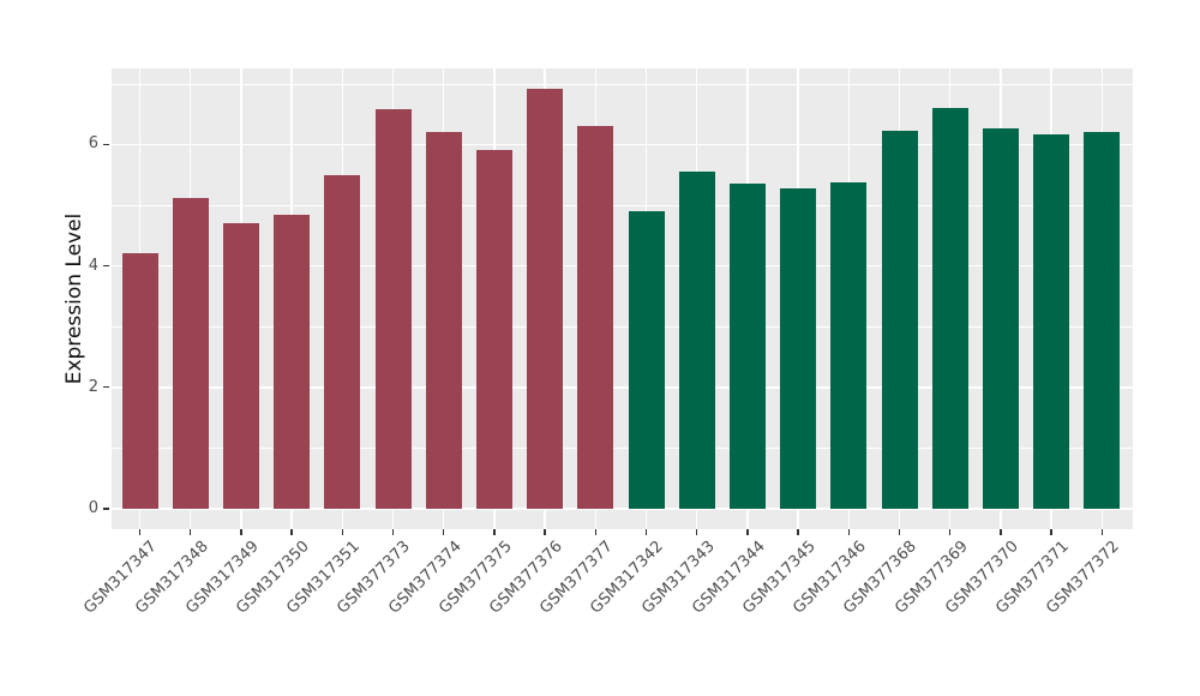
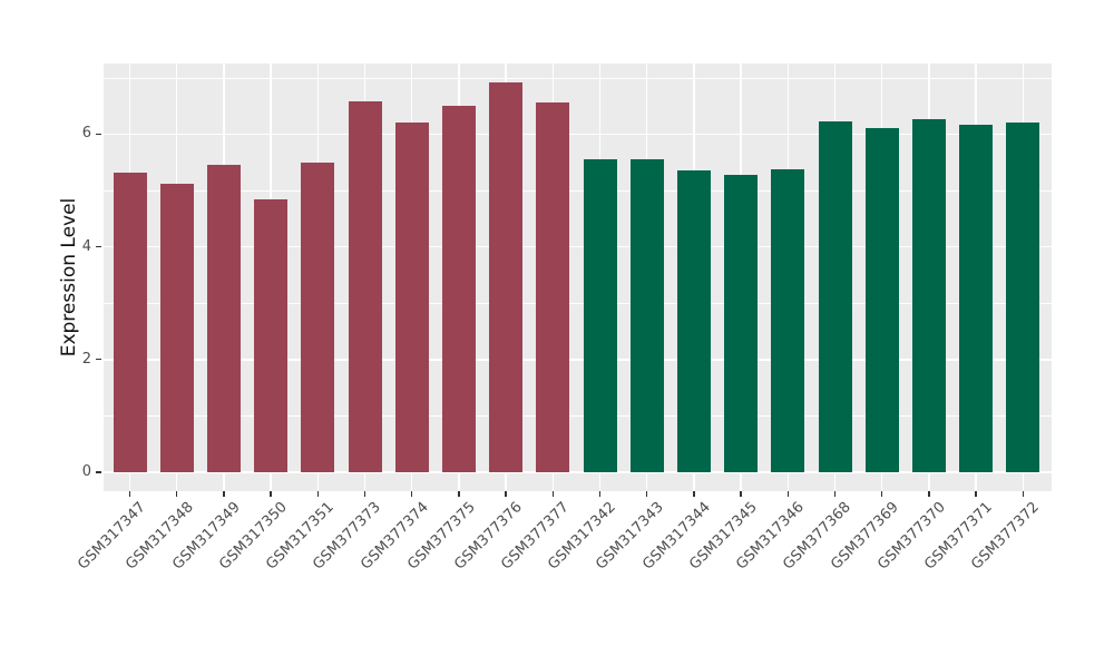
GSM317347: 4.2 -> 5.3
GSM317349: 4.7 -> 5.5
GSM377375: 5.9 -> 6.5
GSM377377: 6.3 -> 6.6
GSM317342: 4.9 -> 5.5
GSM377369: 6.6 -> 6.1
